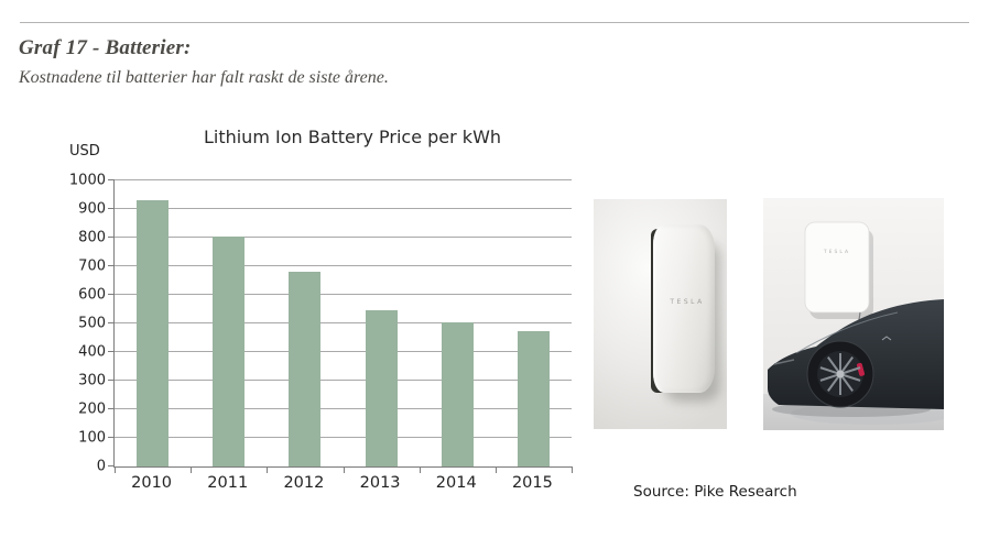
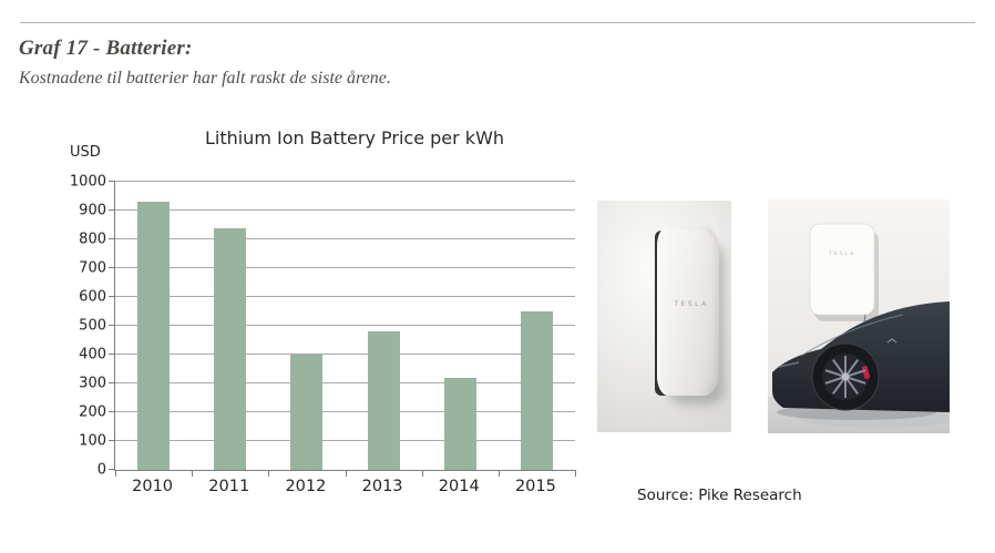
2011: 800 -> 840
2012: 680 -> 400
2013: 540 -> 480
2014: 500 -> 320
2015: 480 -> 550
